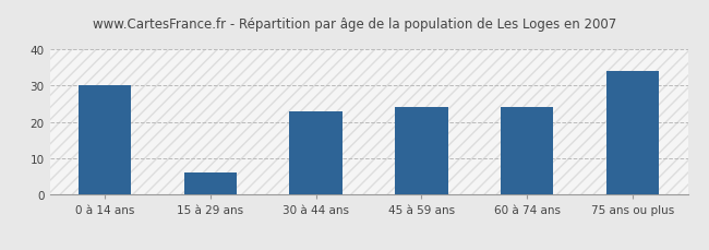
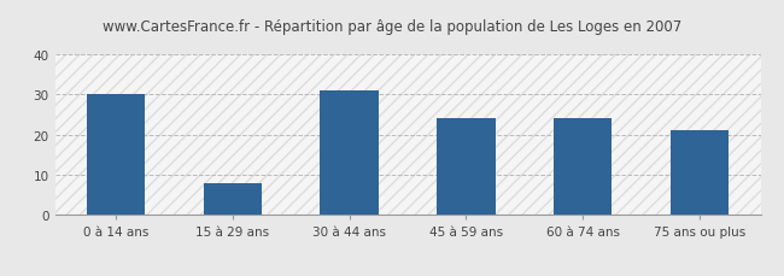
15 à 29 ans: 6 -> 8
30 à 44 ans: 23 -> 31
75 ans ou plus: 34 -> 21
